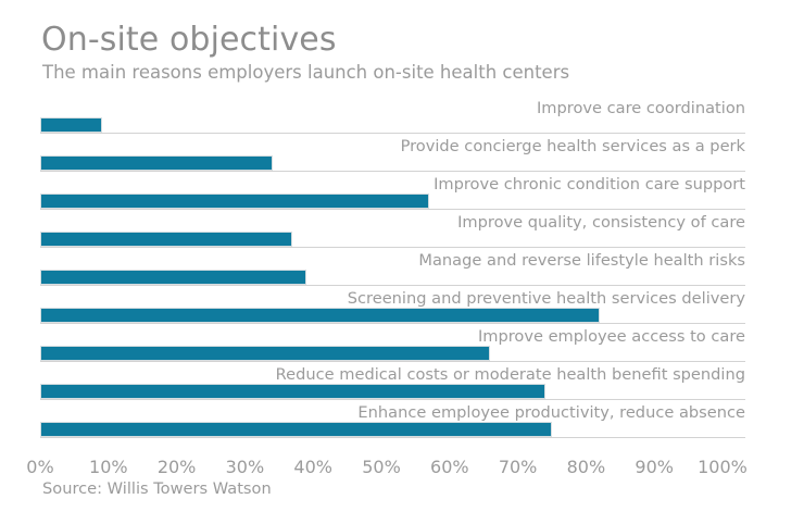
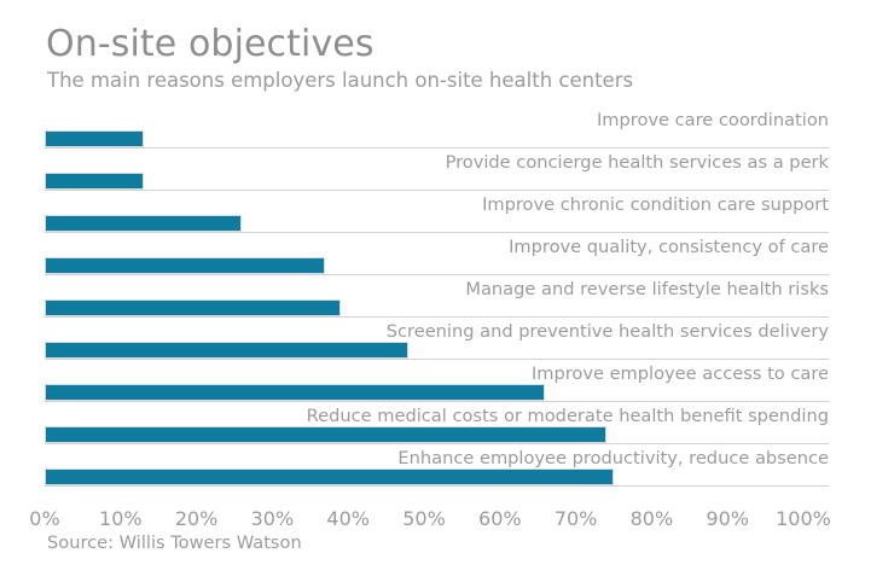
Improve care coordination: 9% -> 13%
Provide concierge health services as a perk: 34% -> 13%
Improve chronic condition care support: 57% -> 26%
Screening and preventive health services delivery: 82% -> 48%
